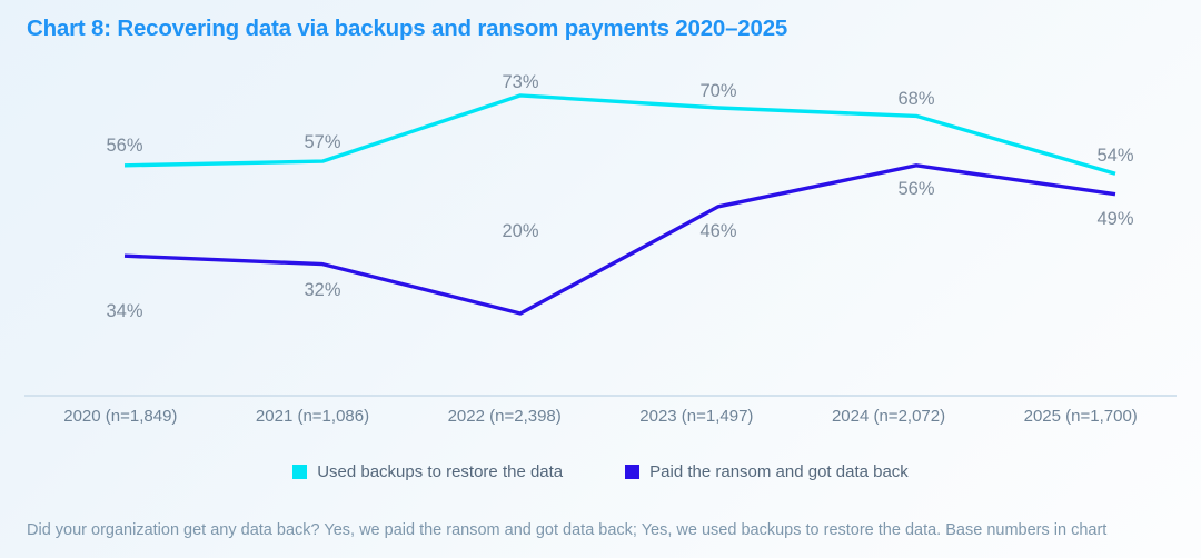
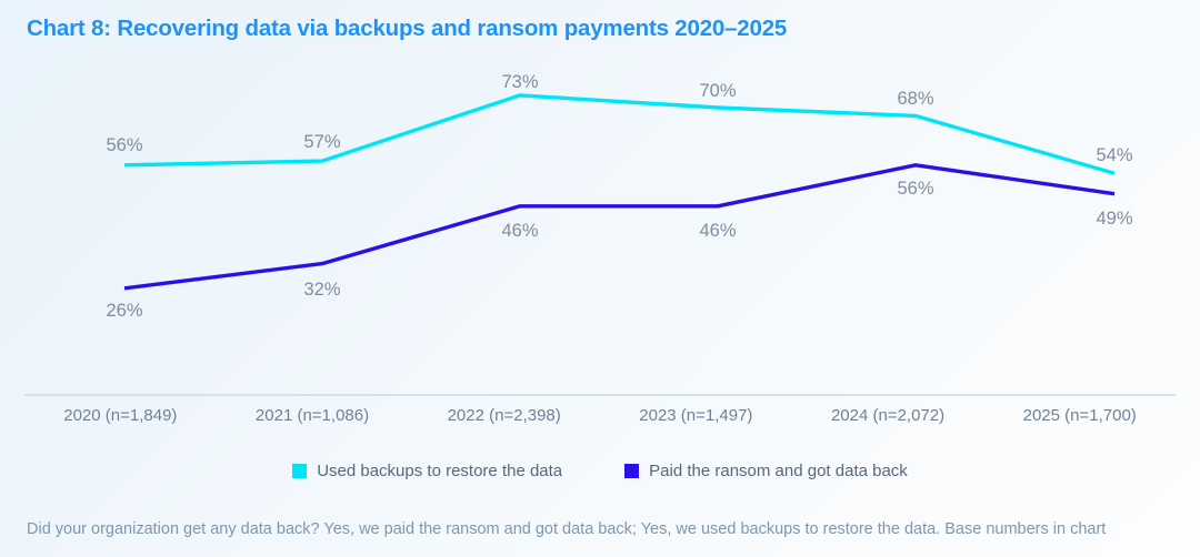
Paid the ransom and got data back/2020 (n=1,849): 34% -> 26%
Paid the ransom and got data back/2022 (n=2,398): 20% -> 46%
